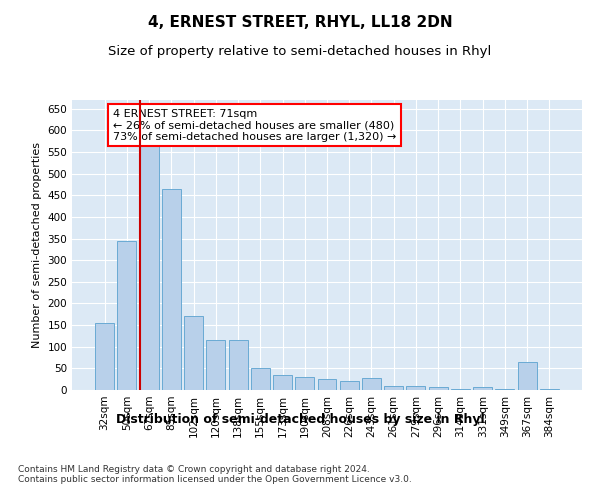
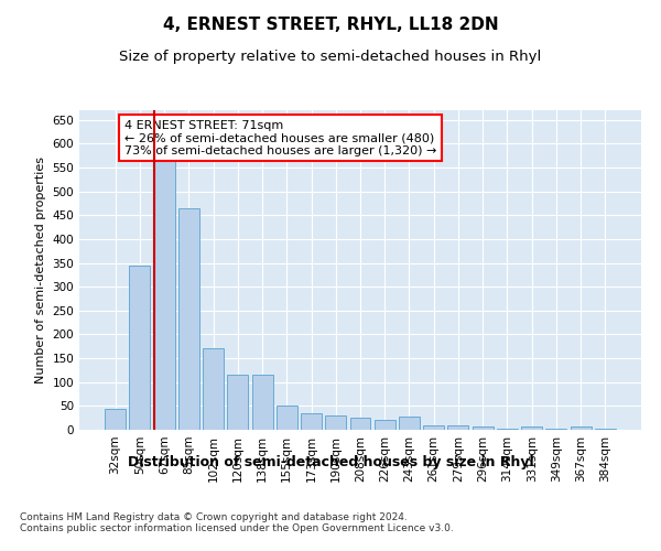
32sqm: 155 -> 45
367sqm: 65 -> 8
